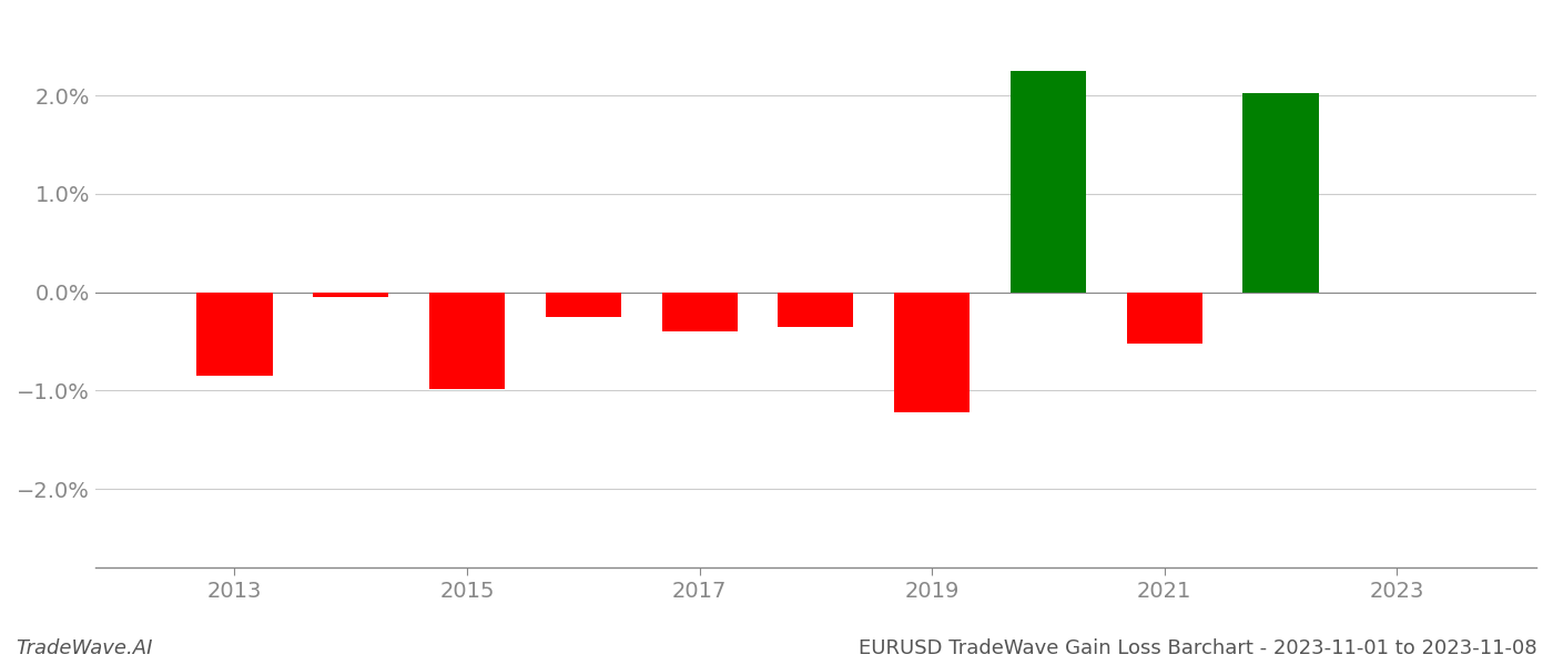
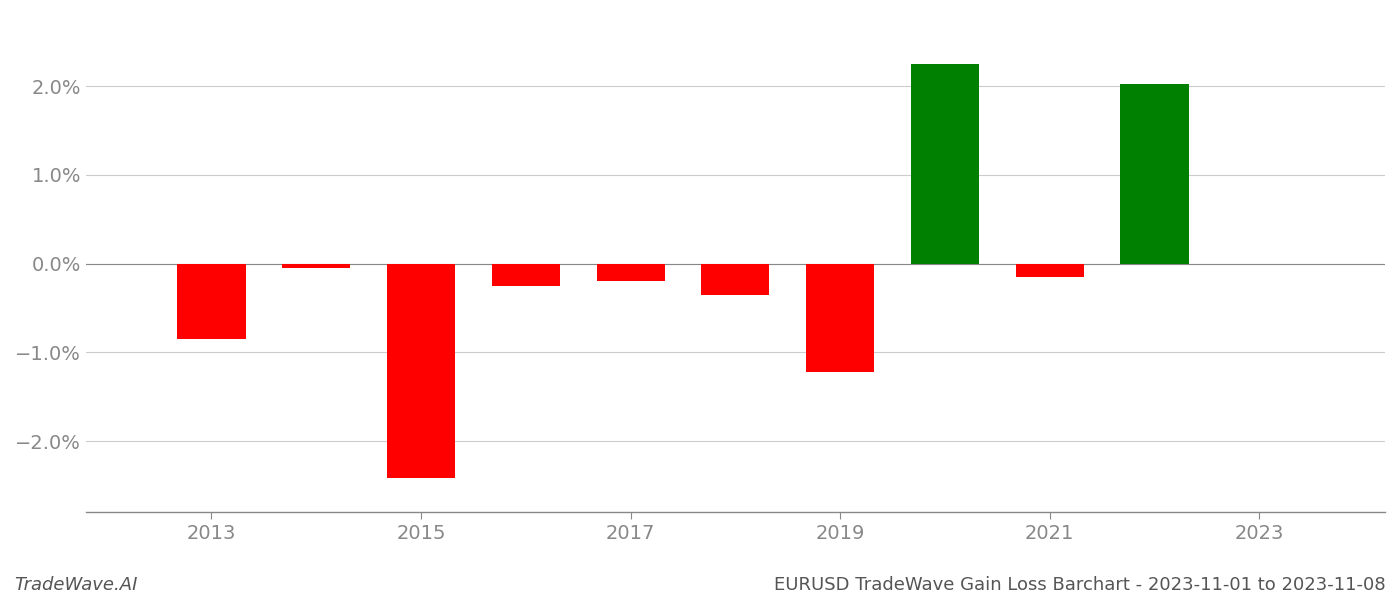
2015: -0.98% -> -2.42%
2017: -0.40% -> -0.20%
2021: -0.52% -> -0.15%
